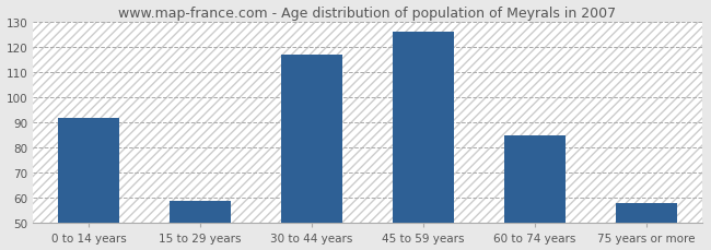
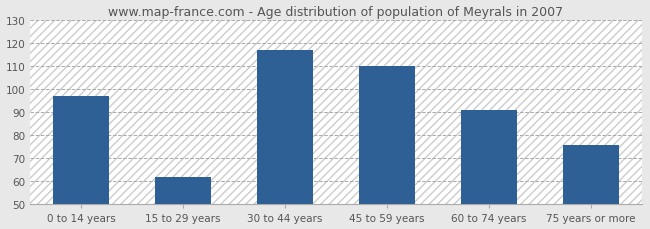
0 to 14 years: 92 -> 97
15 to 29 years: 59 -> 62
45 to 59 years: 126 -> 110
60 to 74 years: 85 -> 91
75 years or more: 58 -> 76
